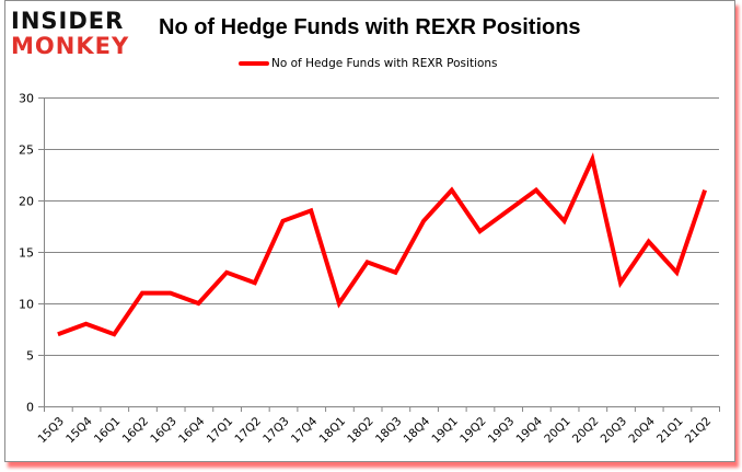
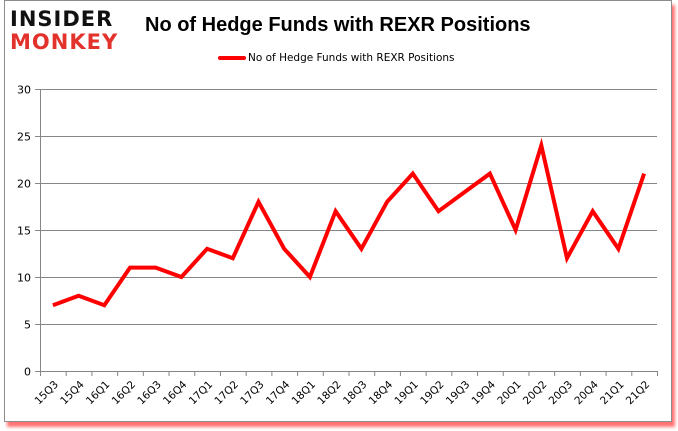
17Q4: 19 -> 13
18Q2: 14 -> 17
20Q1: 18 -> 15
20Q4: 16 -> 17
